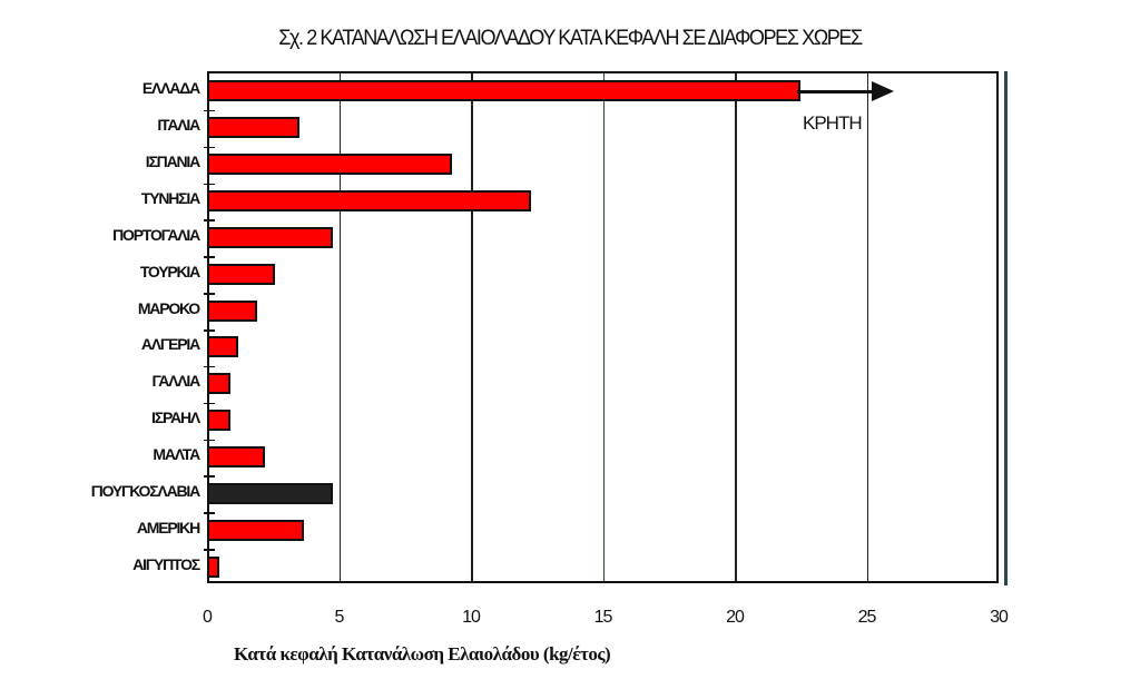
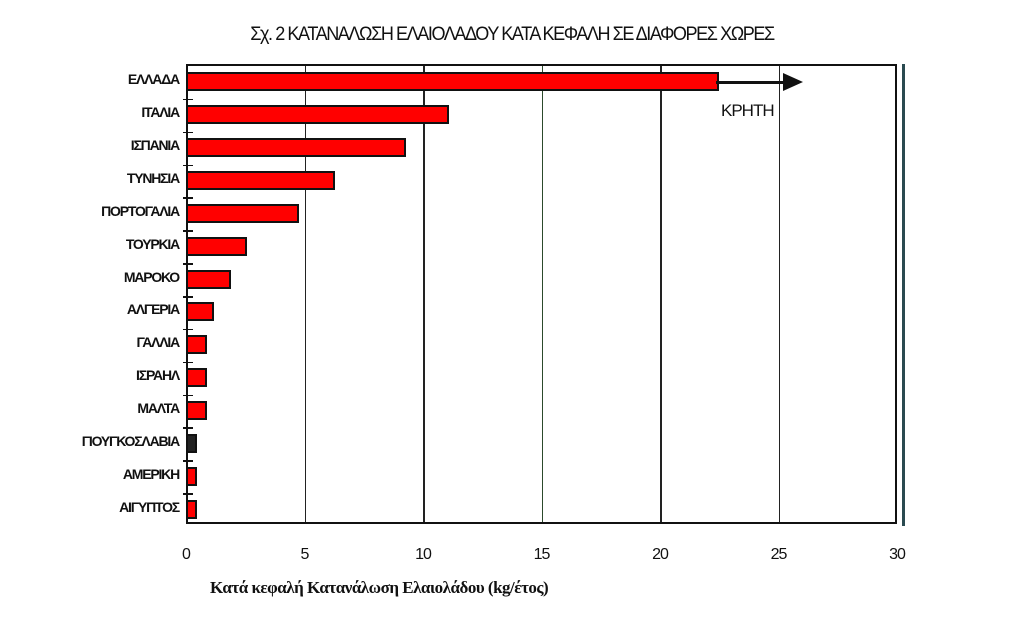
ΙΤΑΛΙΑ: 3.4 -> 11.0
ΤΥΝΗΣΙΑ: 12.2 -> 6.2
ΜΑΛΤΑ: 2.1 -> 0.8
ΓΙΟΥΓΚΟΣΛΑΒΙΑ: 4.7 -> 0.4
ΑΜΕΡΙΚΗ: 3.6 -> 0.4
